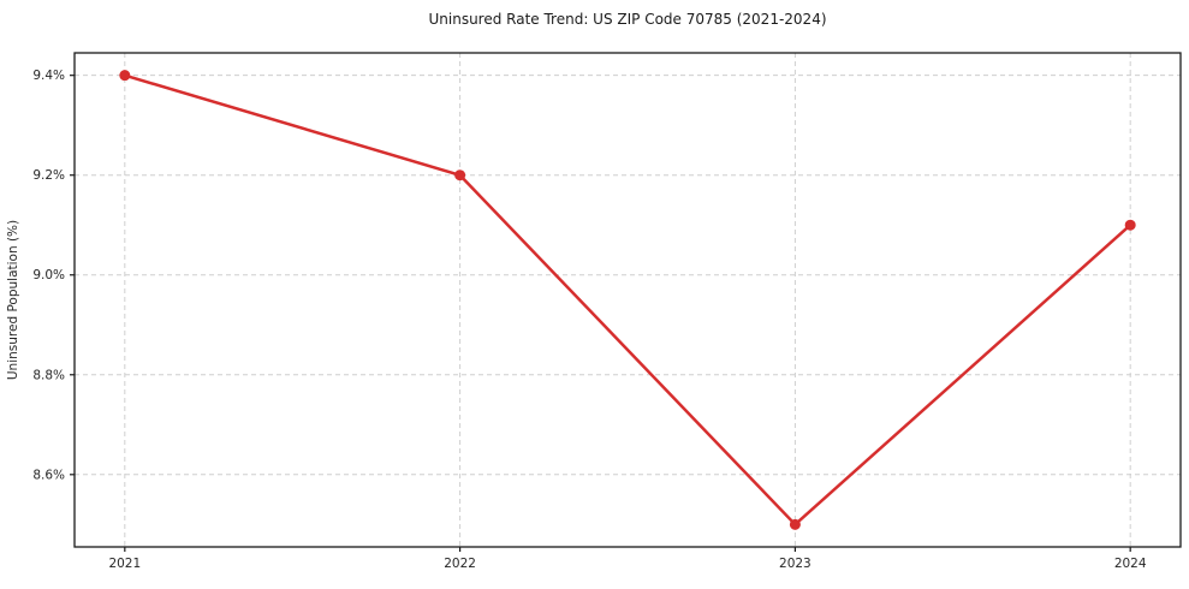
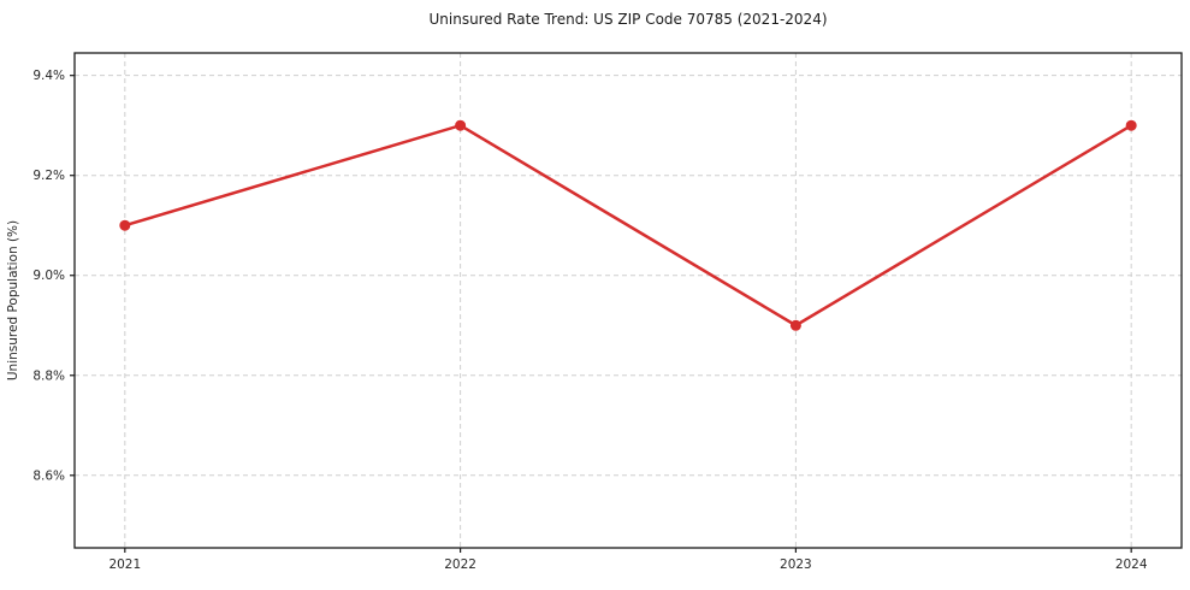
2021: 9.4% -> 9.1%
2022: 9.2% -> 9.3%
2023: 8.5% -> 8.9%
2024: 9.1% -> 9.3%
